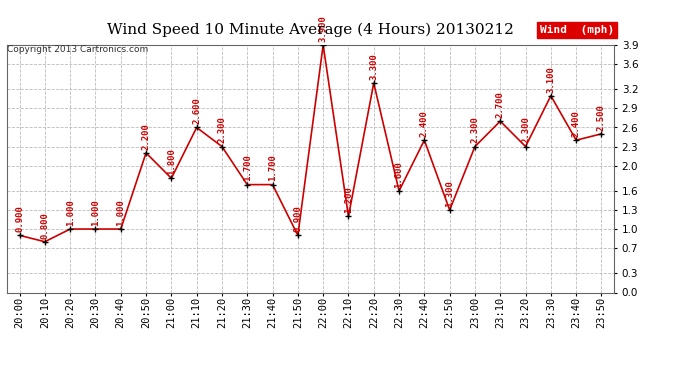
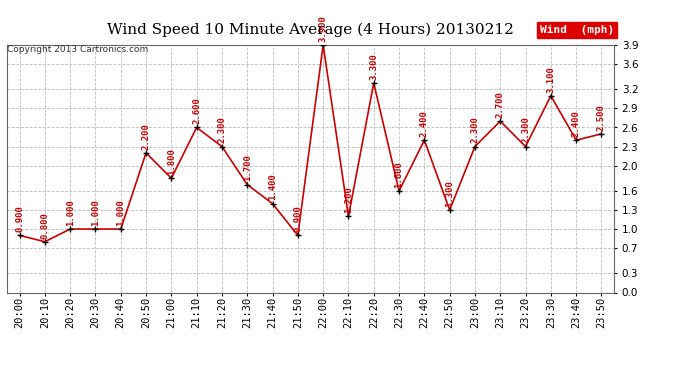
21:40: 1.700 -> 1.400
